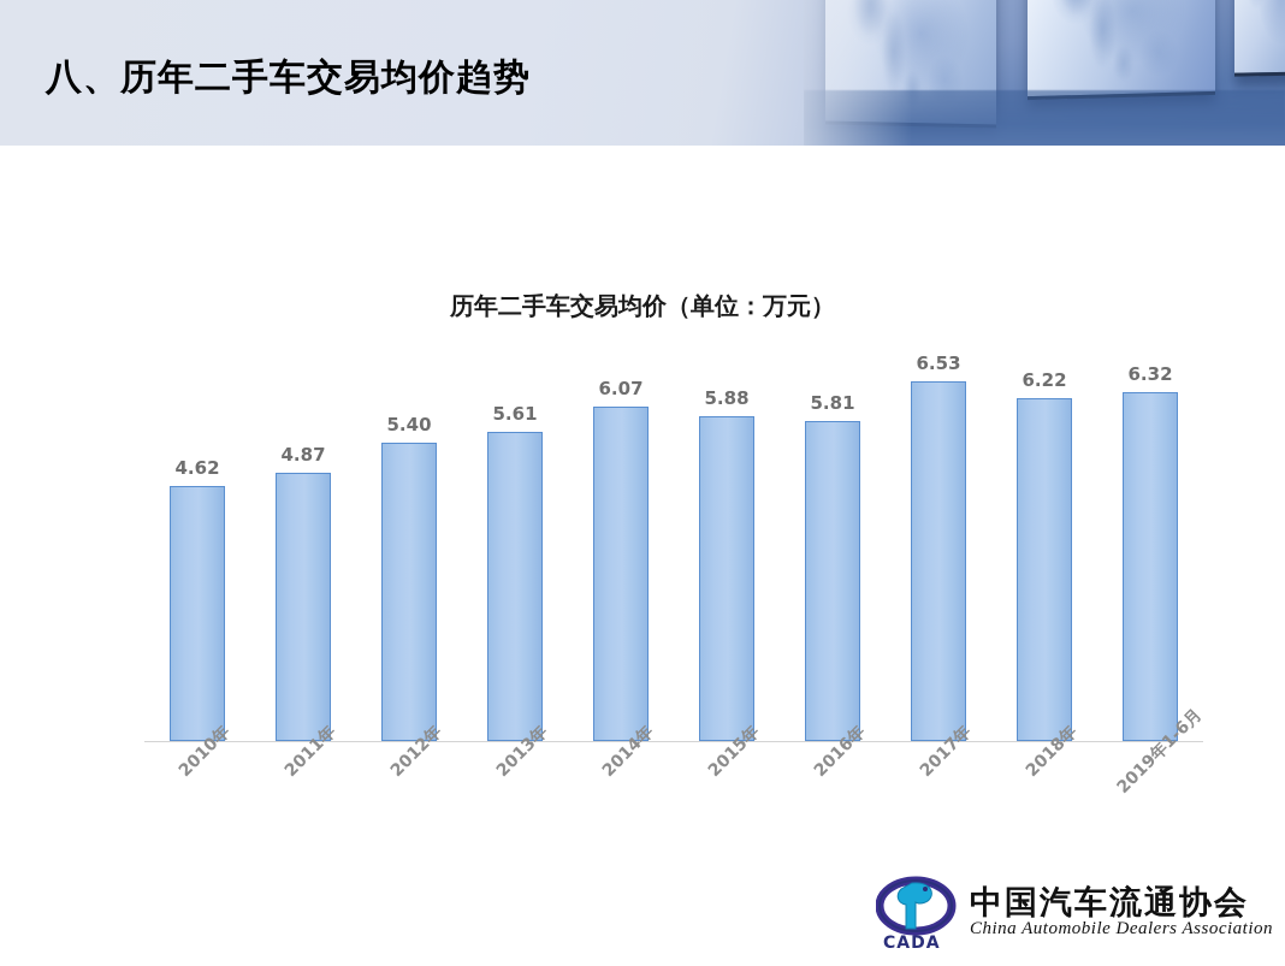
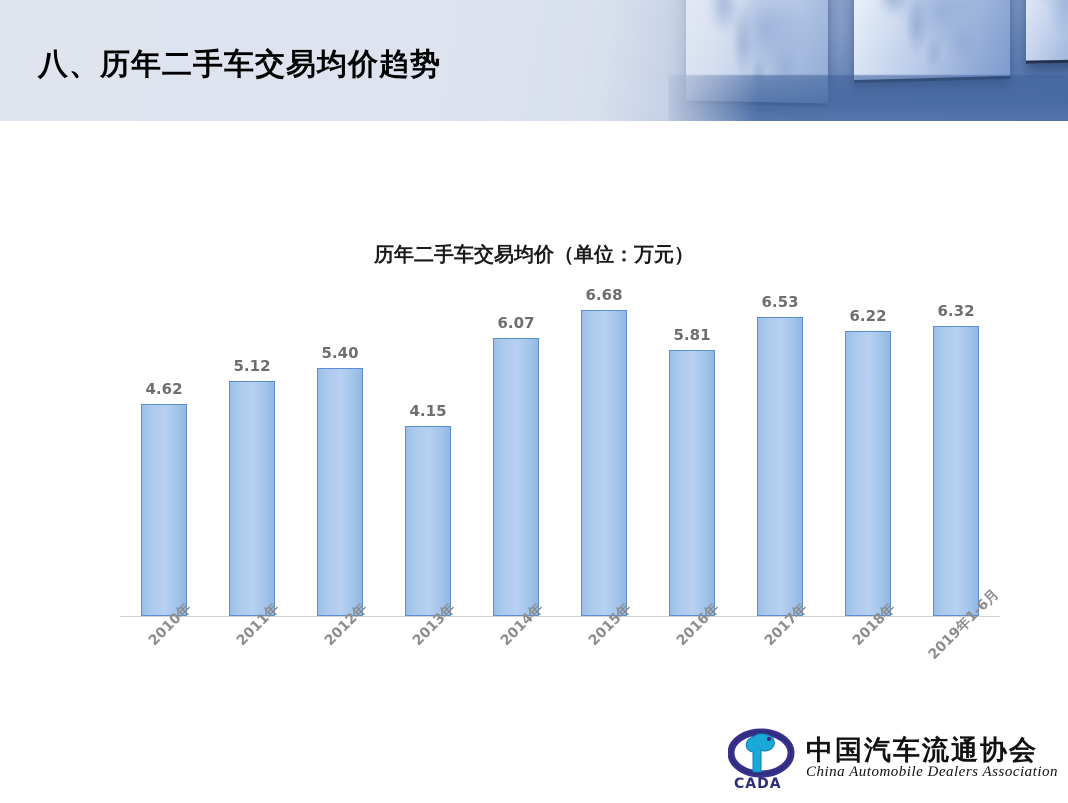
2011年: 4.87 -> 5.12
2013年: 5.61 -> 4.15
2015年: 5.88 -> 6.68
